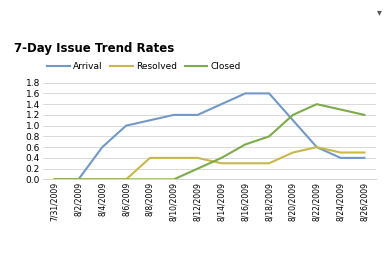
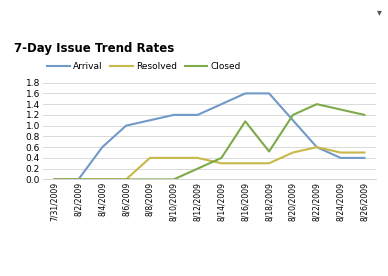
Closed/8/16/2009: 0.65 -> 1.08
Closed/8/18/2009: 0.80 -> 0.52
